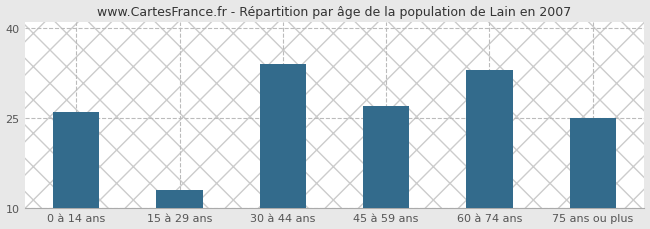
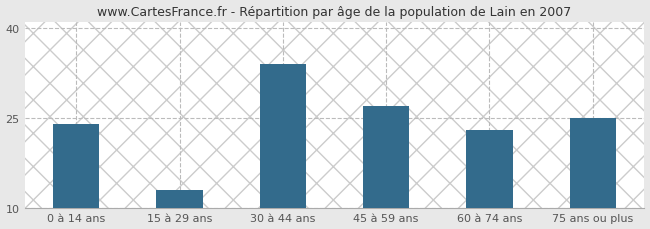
0 à 14 ans: 26 -> 24
60 à 74 ans: 33 -> 23
